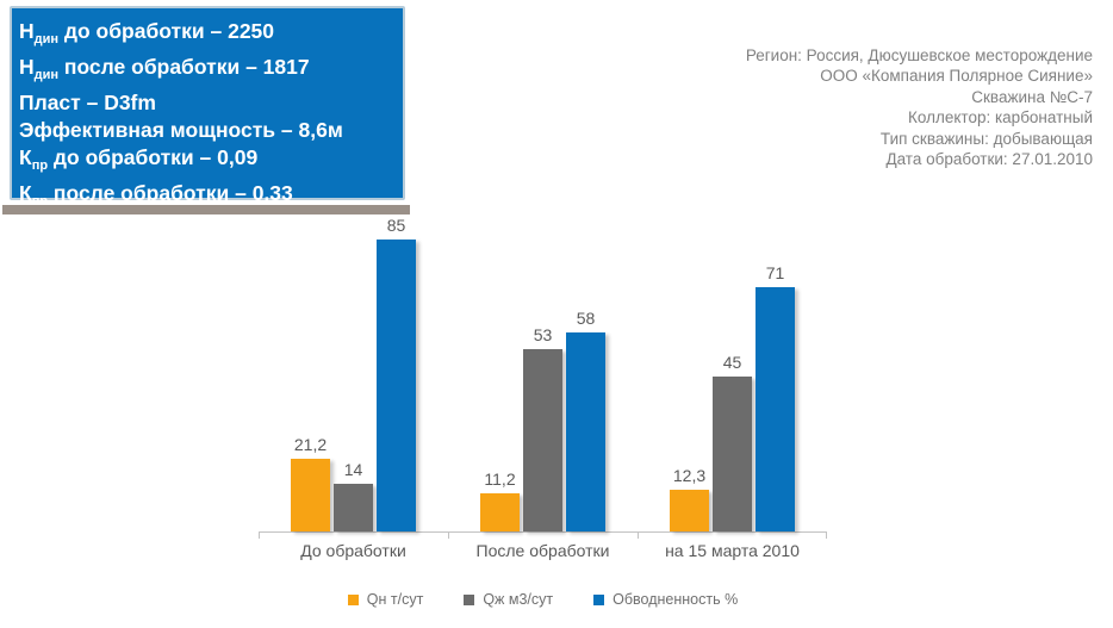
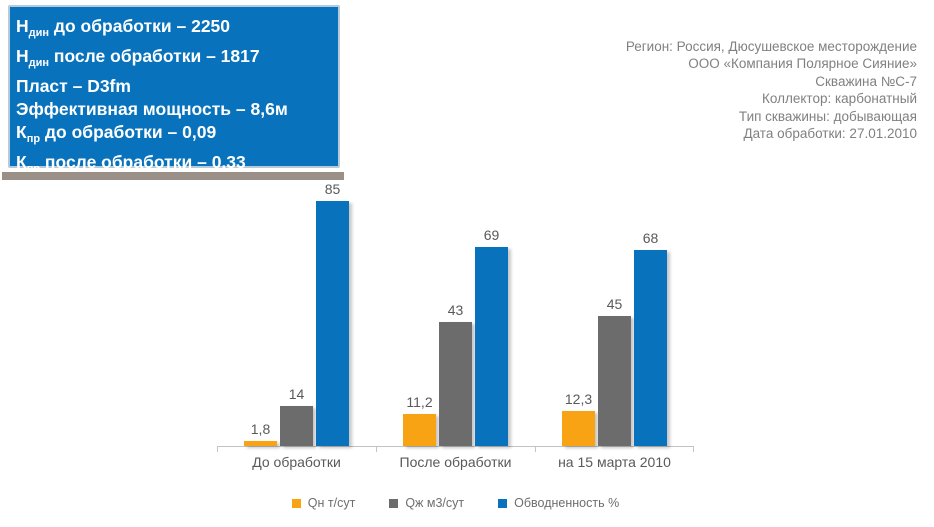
Qн т/сут/До обработки: 21,2 -> 1,8
Qж м3/сут/После обработки: 53 -> 43
Обводненность %/После обработки: 58 -> 69
Обводненность %/на 15 марта 2010: 71 -> 68
